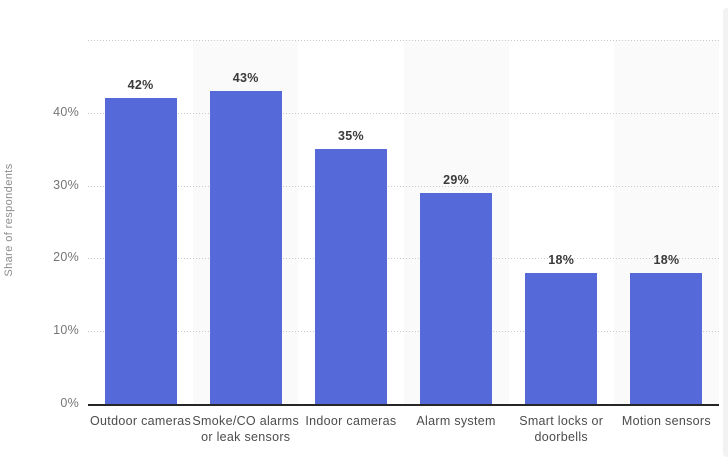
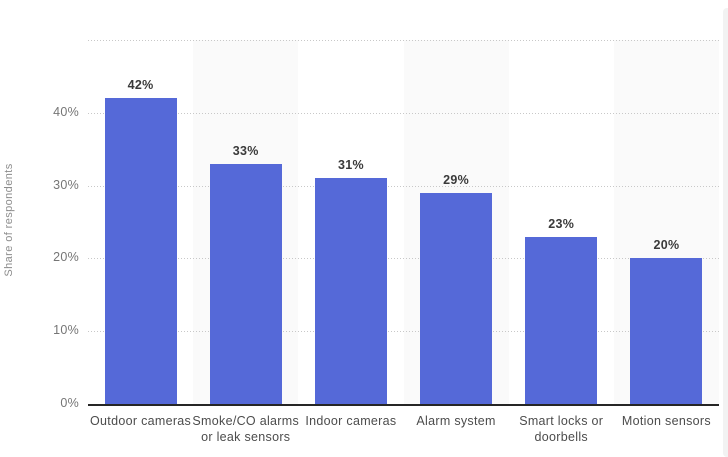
Smoke/CO alarms or leak sensors: 43% -> 33%
Indoor cameras: 35% -> 31%
Smart locks or doorbells: 18% -> 23%
Motion sensors: 18% -> 20%
